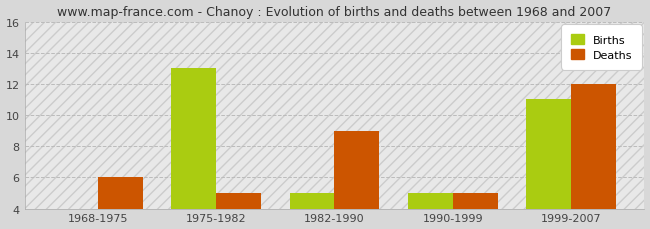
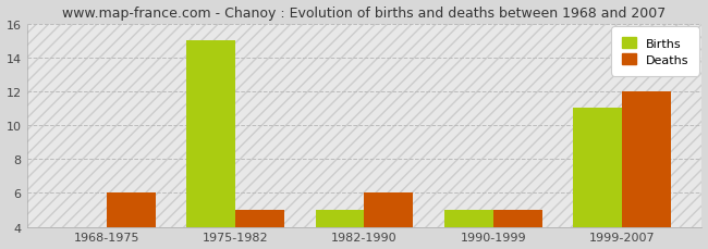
Births/1975-1982: 13 -> 15
Deaths/1982-1990: 9 -> 6
